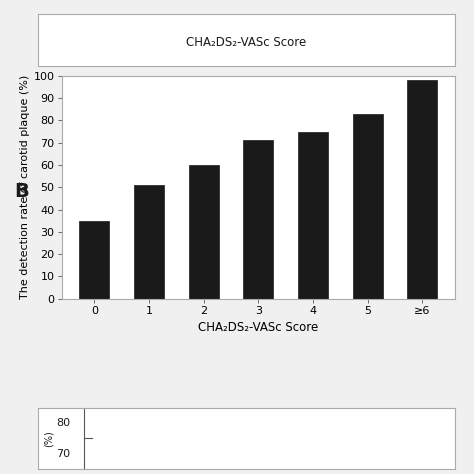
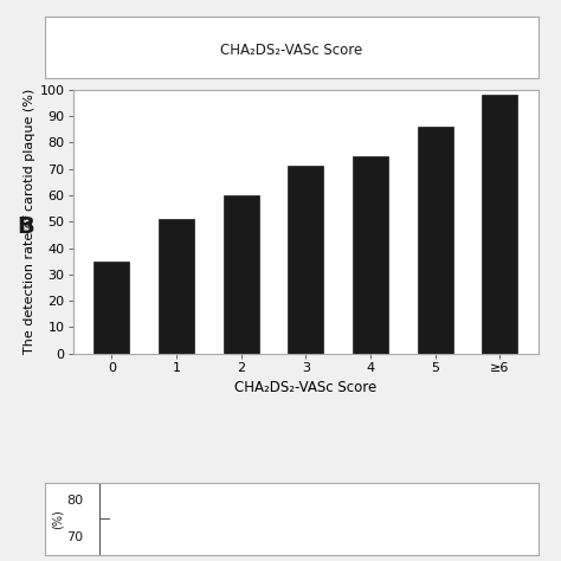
5: 83 -> 86
